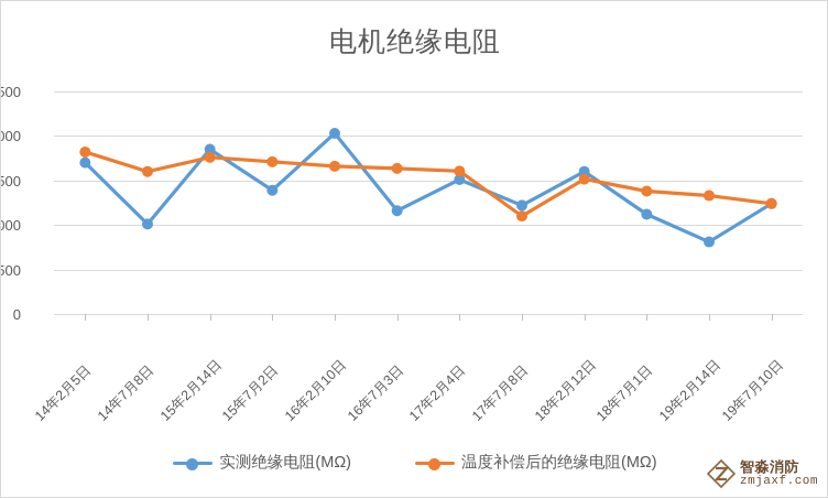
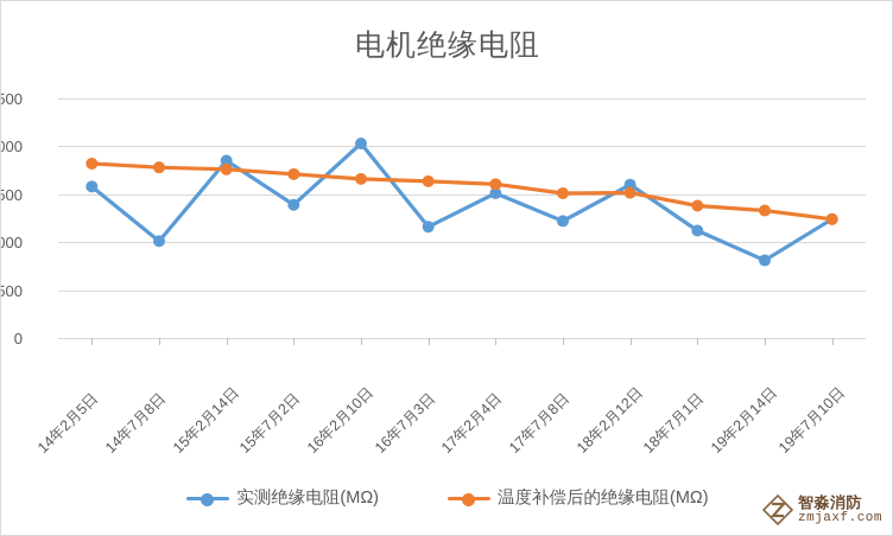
实测绝缘电阻(MΩ)/14年2月5日: 1700 -> 1600
温度补偿后的绝缘电阻(MΩ)/14年7月8日: 1600 -> 1800
温度补偿后的绝缘电阻(MΩ)/17年7月8日: 1100 -> 1500
